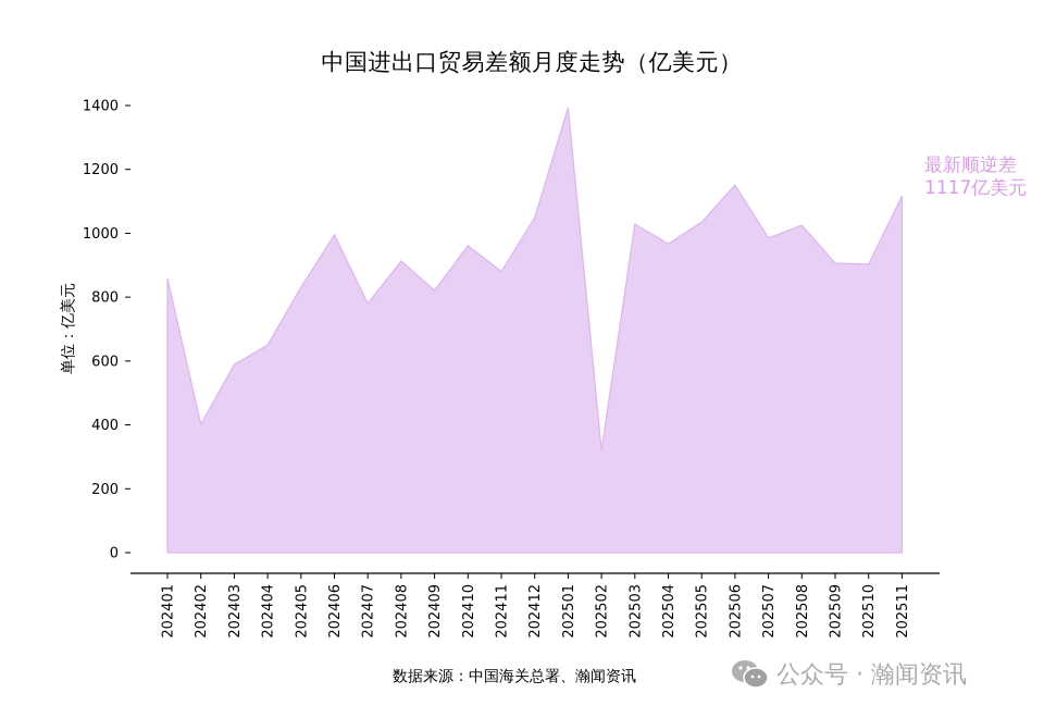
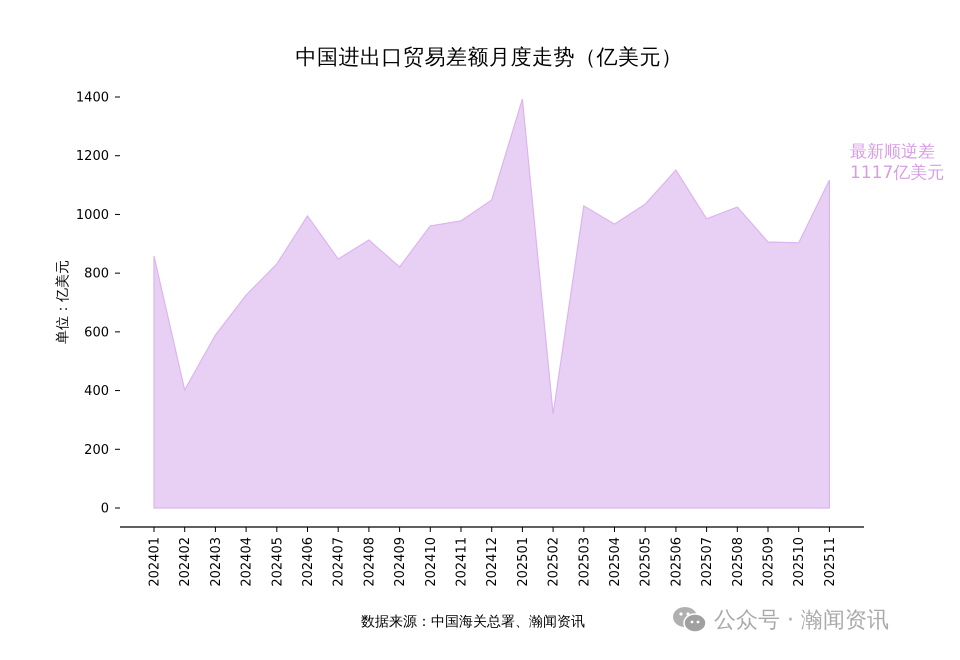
202404: 650 -> 720
202407: 780 -> 850
202411: 880 -> 980
